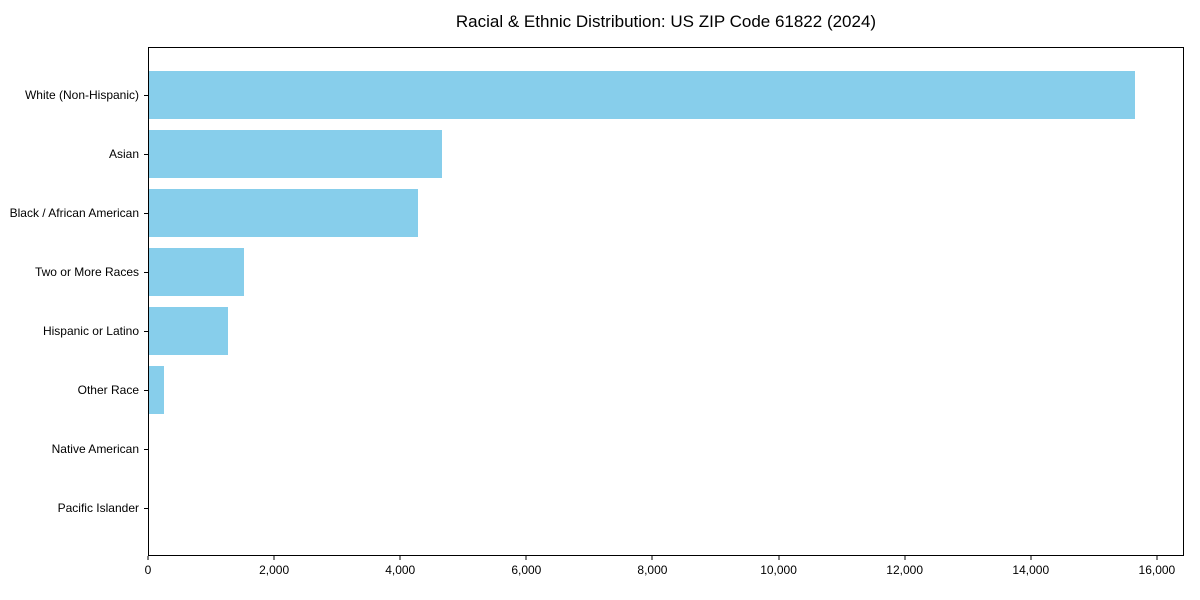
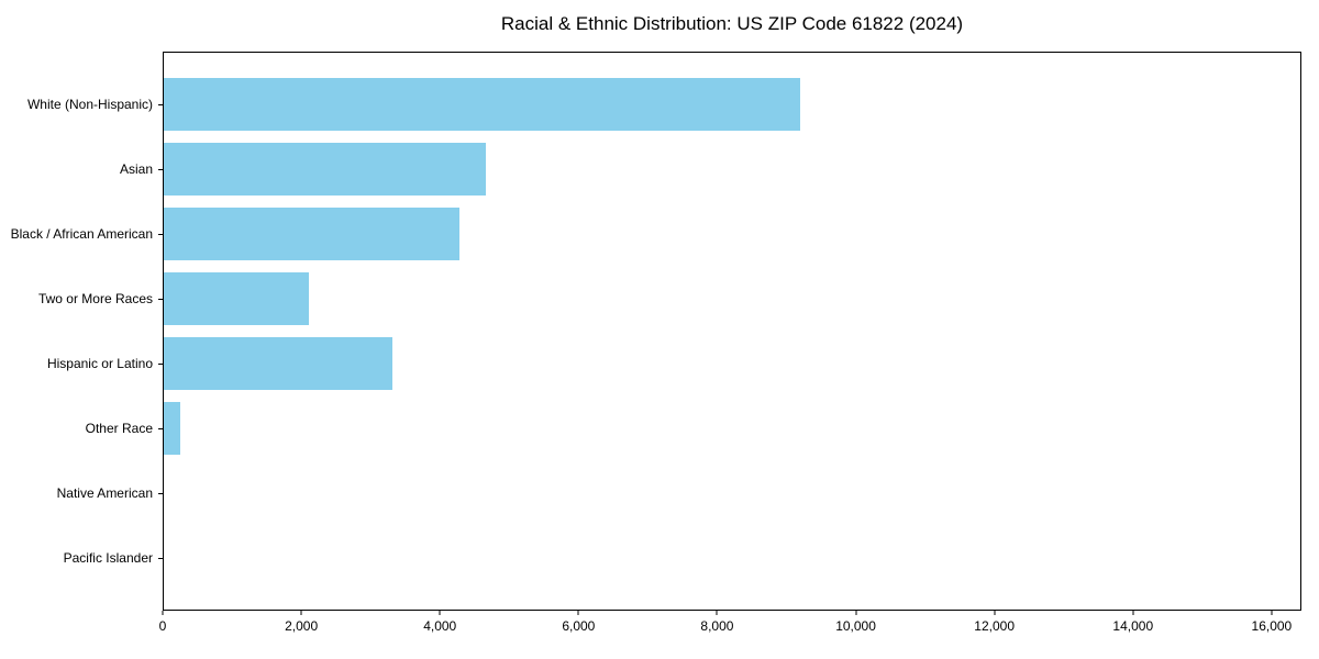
White (Non-Hispanic): 15700 -> 9200
Two or More Races: 1500 -> 2100
Hispanic or Latino: 1200 -> 3300
